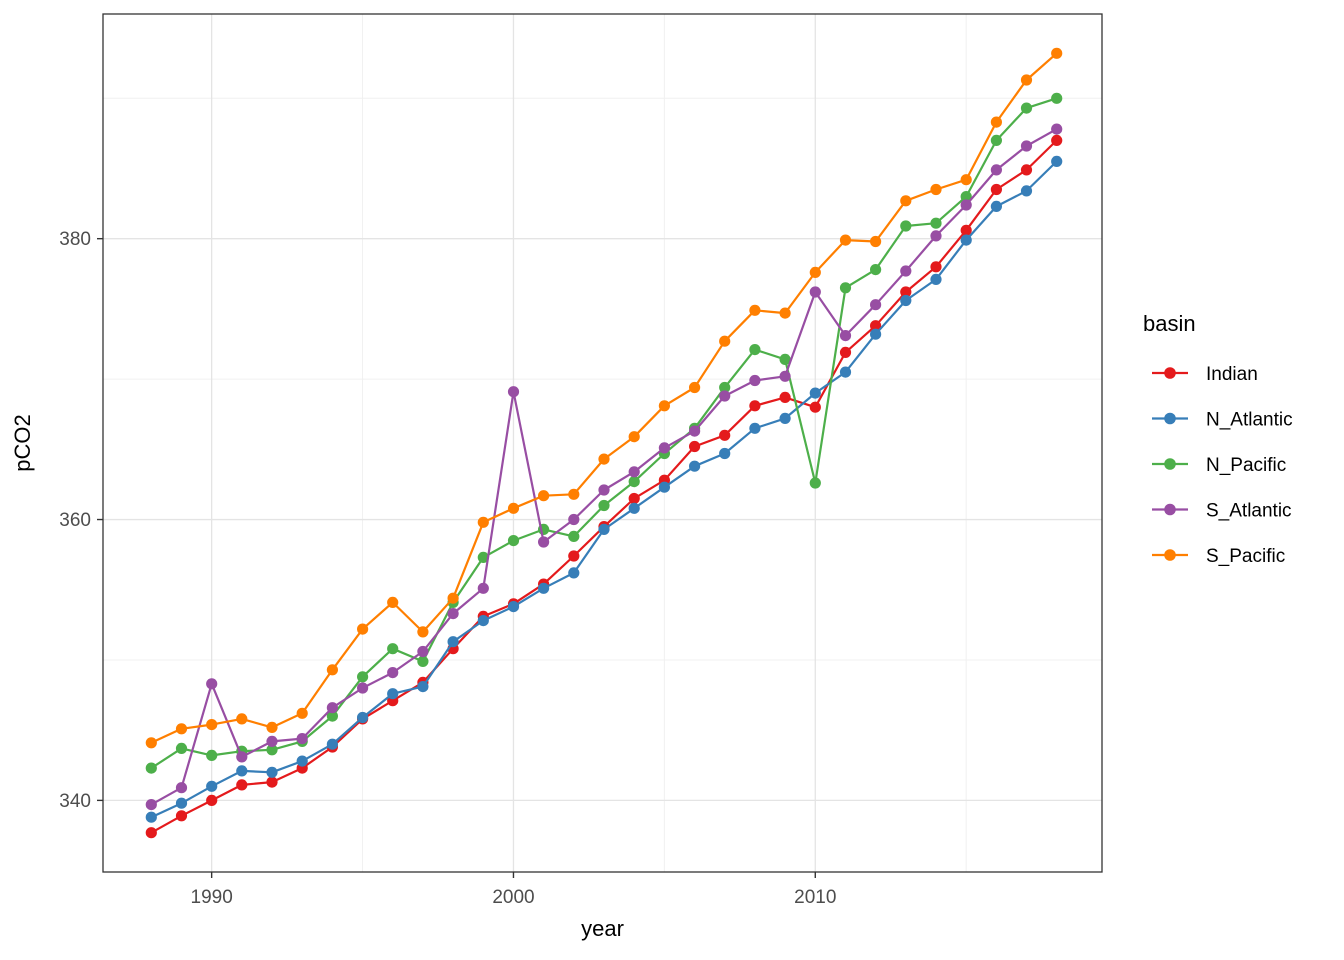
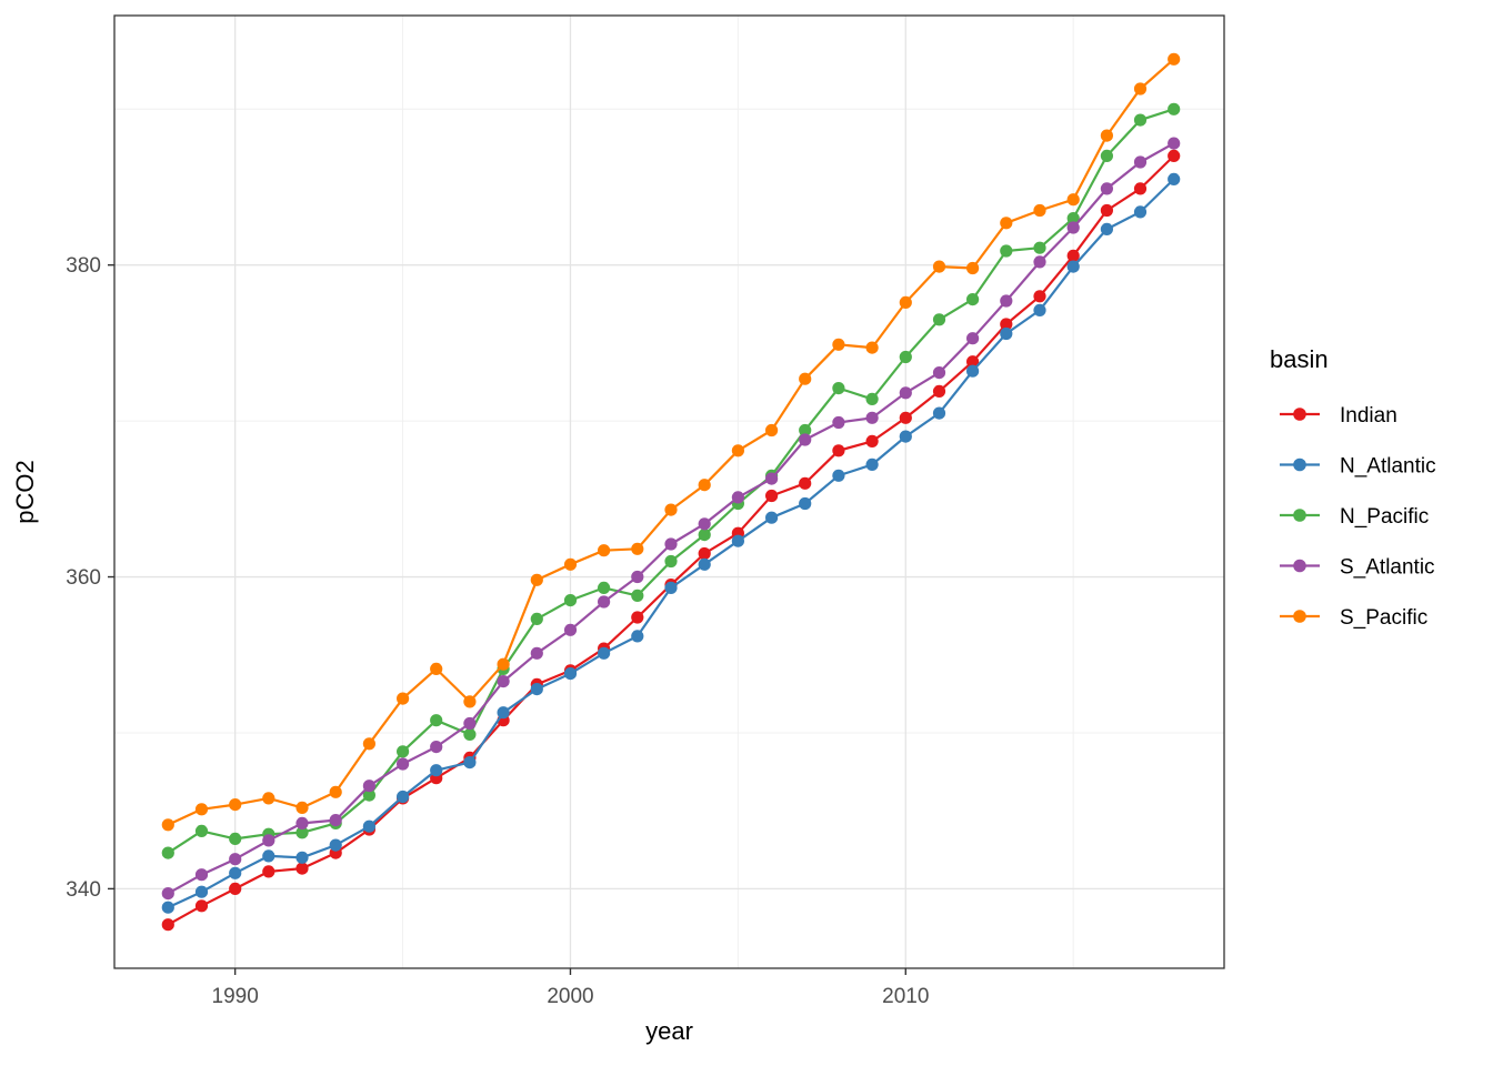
S_Atlantic/1990: 348.3 -> 341.9
S_Atlantic/2000: 369.1 -> 356.6
Indian/2010: 368.0 -> 370.2
N_Pacific/2010: 362.6 -> 374.1
S_Atlantic/2010: 376.2 -> 371.8
